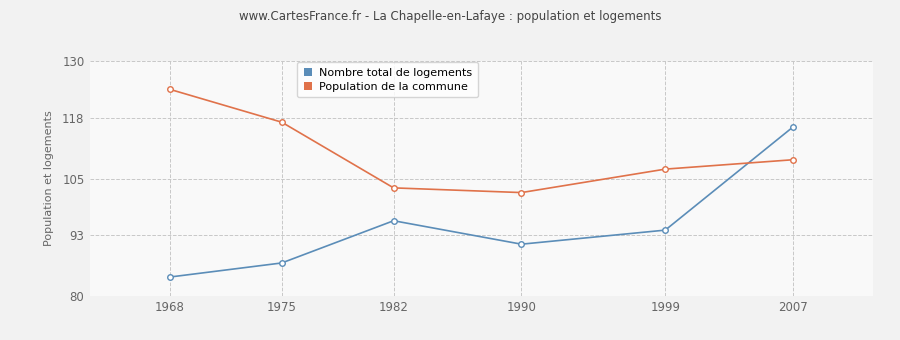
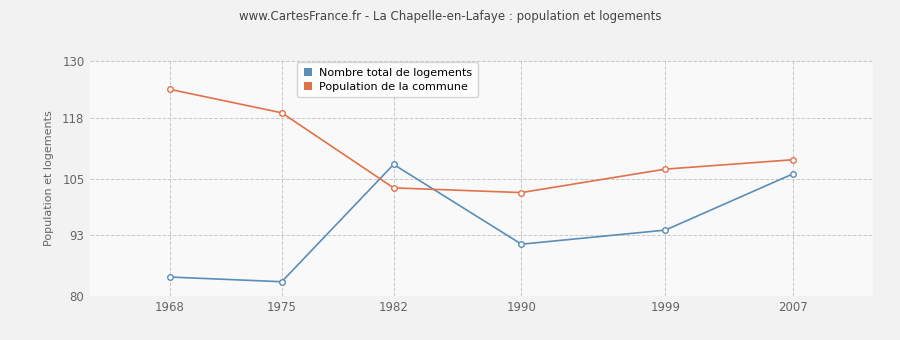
Nombre total de logements/1975: 87 -> 83
Population de la commune/1975: 117 -> 119
Nombre total de logements/1982: 96 -> 108
Nombre total de logements/2007: 116 -> 106
